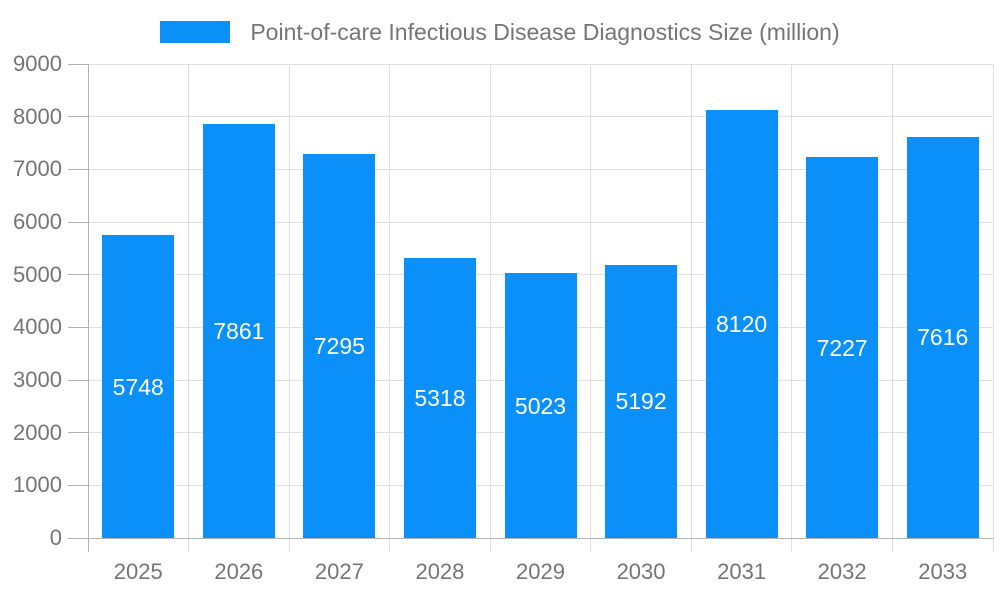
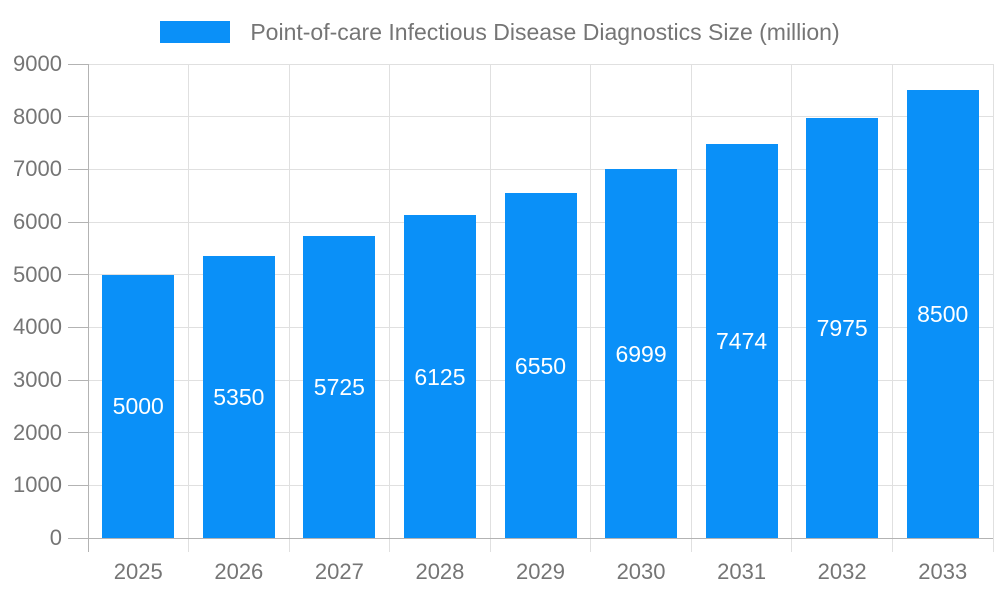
2025: 5748 -> 5000
2026: 7861 -> 5350
2027: 7295 -> 5725
2028: 5318 -> 6125
2029: 5023 -> 6550
2030: 5192 -> 6999
2031: 8120 -> 7474
2032: 7227 -> 7975
2033: 7616 -> 8500
